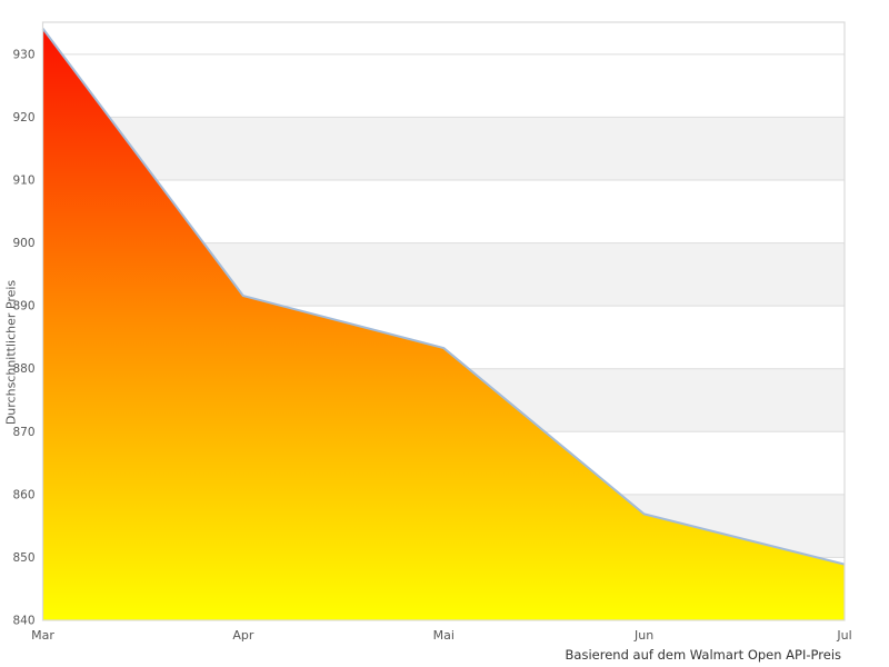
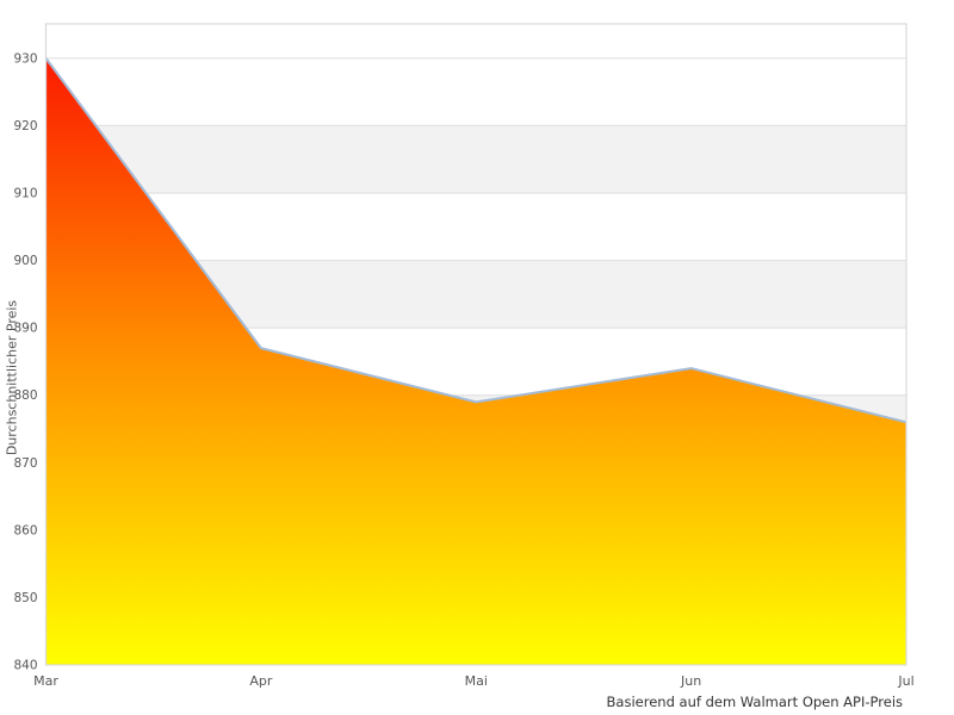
Mar: 934 -> 930
Apr: 892 -> 887
Mai: 883 -> 879
Jun: 857 -> 884
Jul: 849 -> 876
